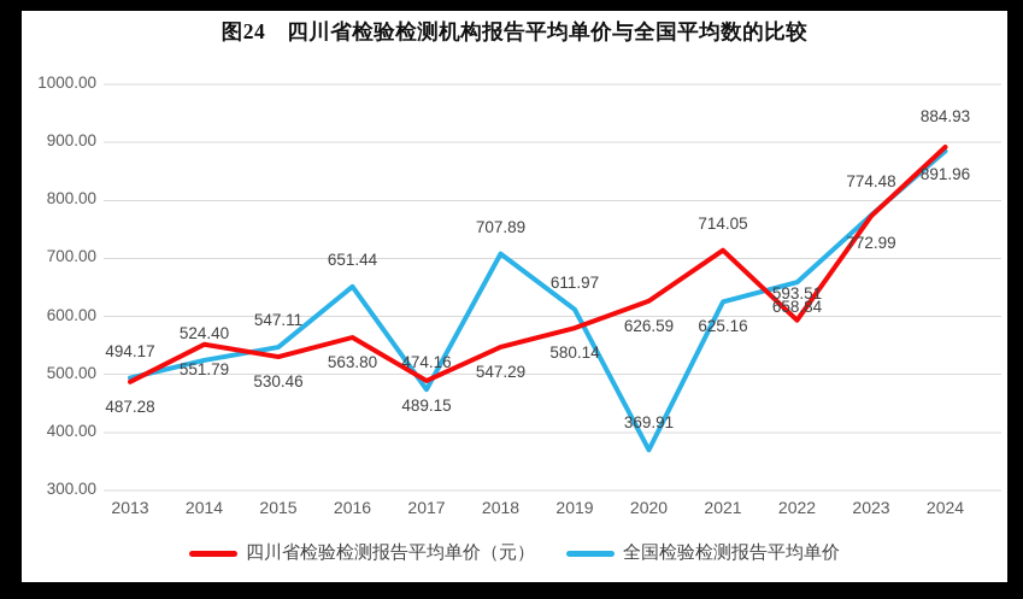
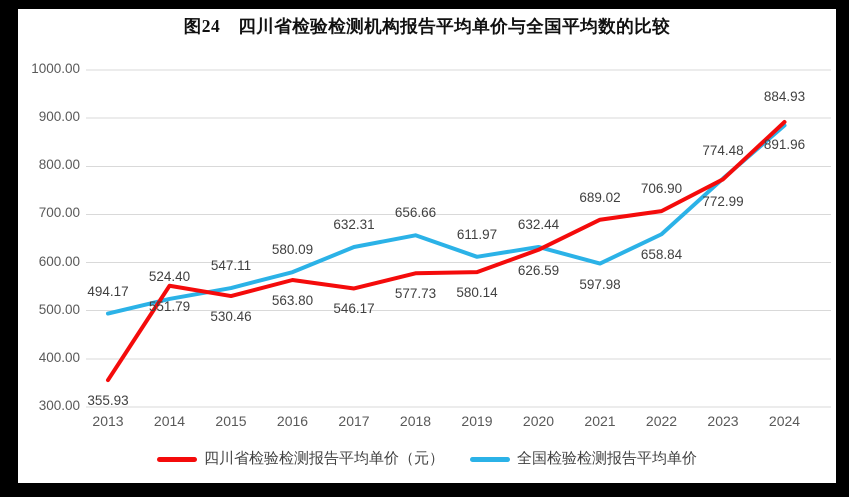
四川省检验检测报告平均单价（元）/2013: 487.28 -> 355.93
全国检验检测报告平均单价/2016: 651.44 -> 580.09
四川省检验检测报告平均单价（元）/2017: 489.15 -> 546.17
全国检验检测报告平均单价/2017: 474.16 -> 632.31
四川省检验检测报告平均单价（元）/2018: 547.29 -> 577.73
全国检验检测报告平均单价/2018: 707.89 -> 656.66
全国检验检测报告平均单价/2020: 369.91 -> 632.44
四川省检验检测报告平均单价（元）/2021: 714.05 -> 689.02
全国检验检测报告平均单价/2021: 625.16 -> 597.98
四川省检验检测报告平均单价（元）/2022: 593.51 -> 706.90
